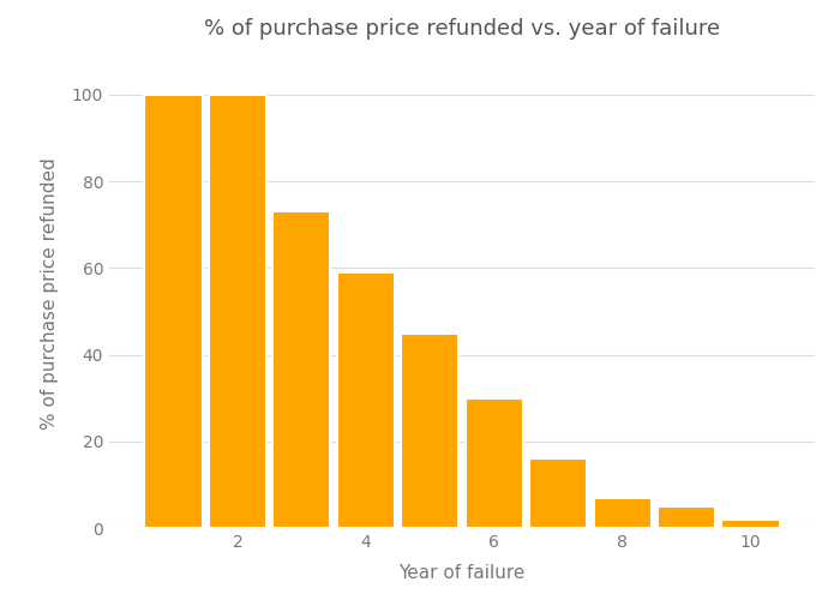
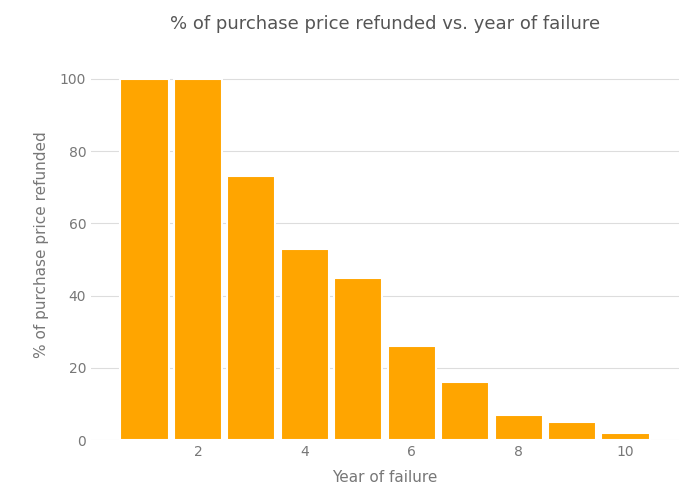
4: 59 -> 53
6: 30 -> 26
